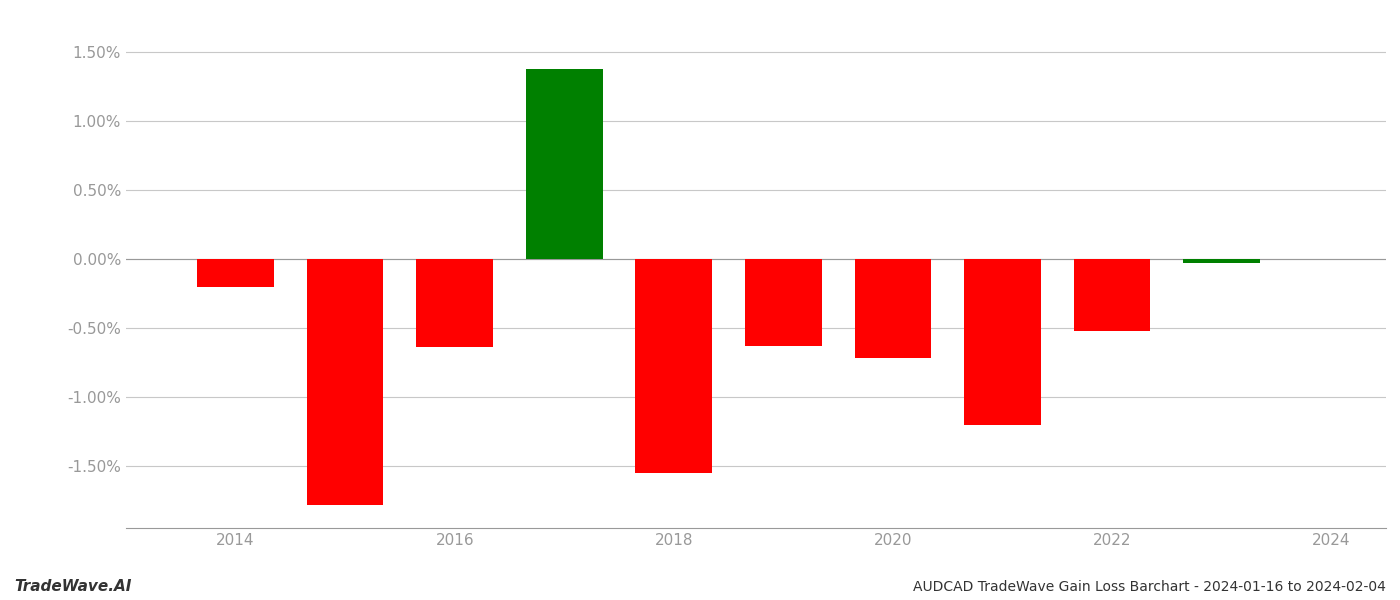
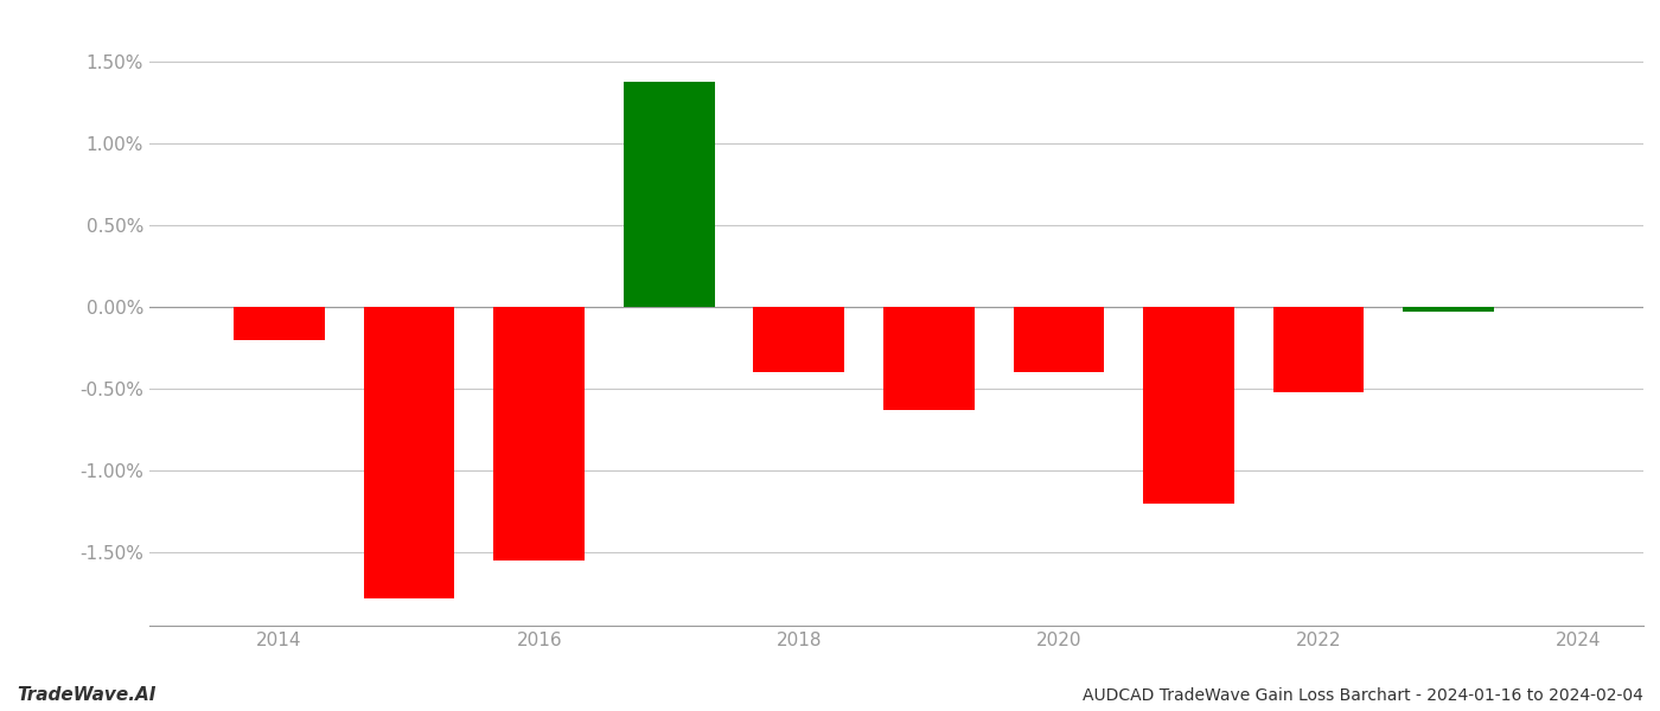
2016: -0.64% -> -1.55%
2018: -1.55% -> -0.40%
2020: -0.72% -> -0.40%
